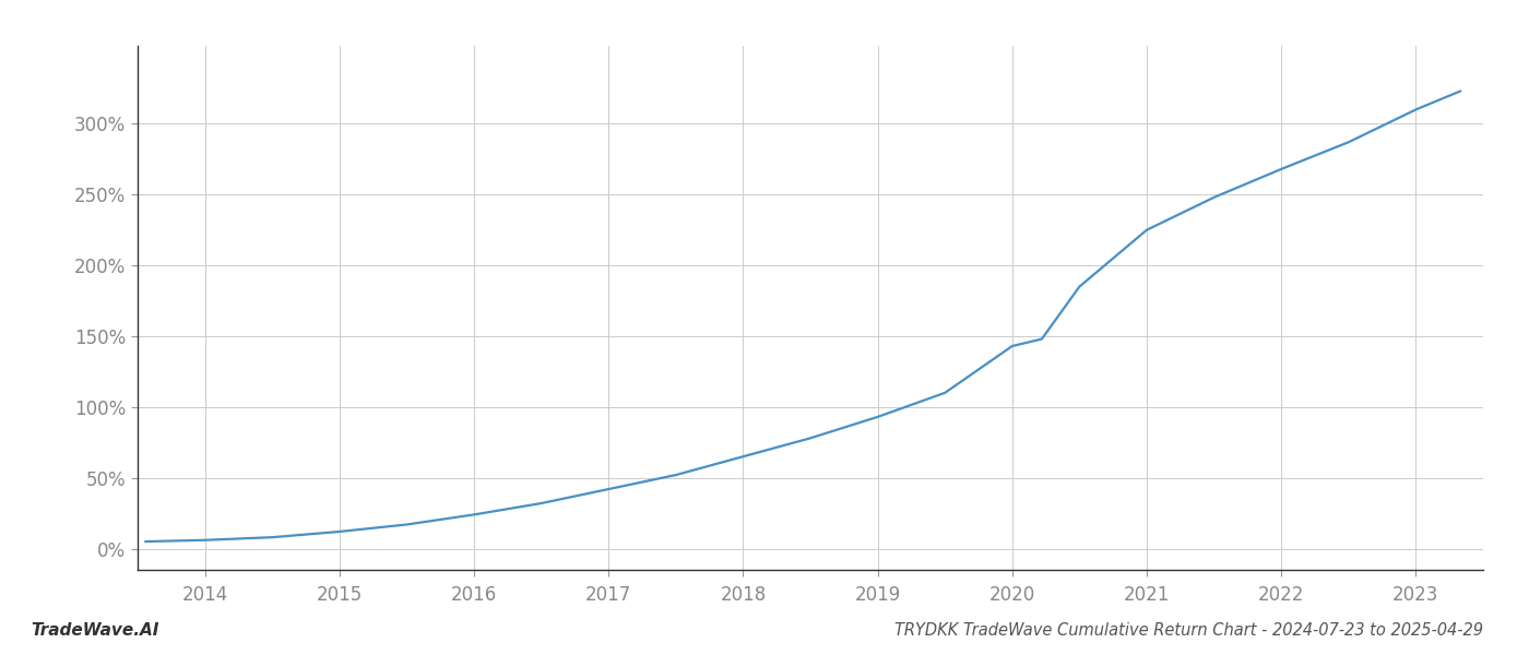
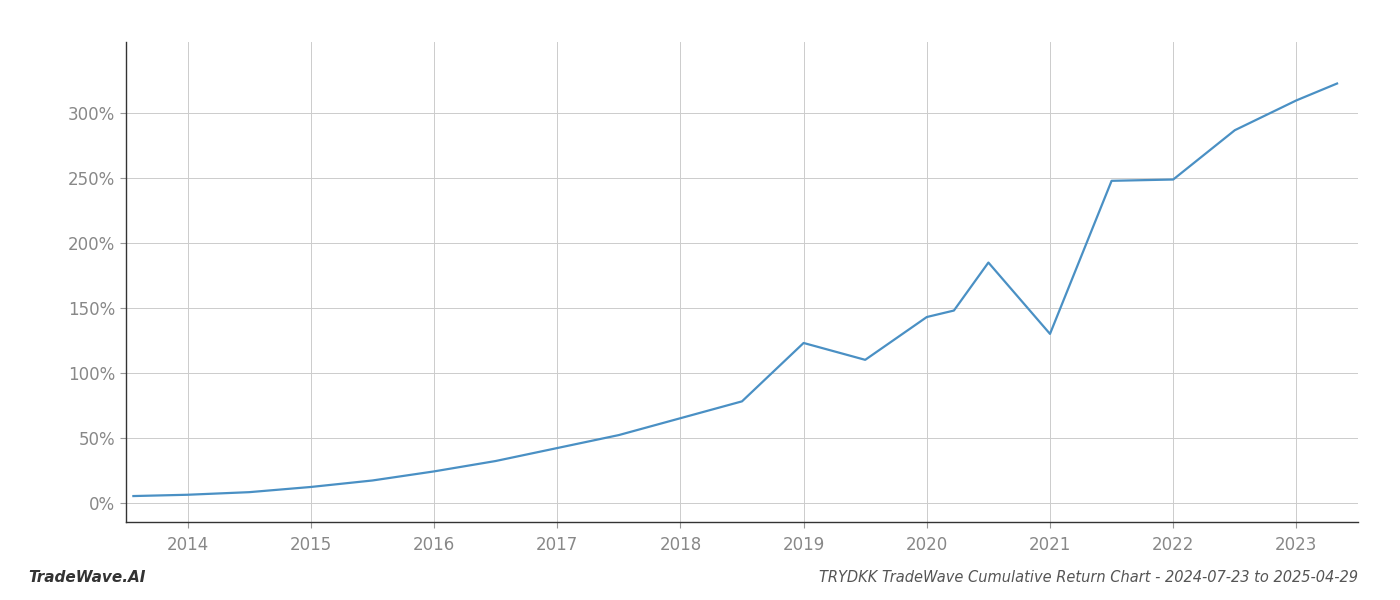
2019: 93% -> 123%
2021: 225% -> 130%
2022: 268% -> 249%
